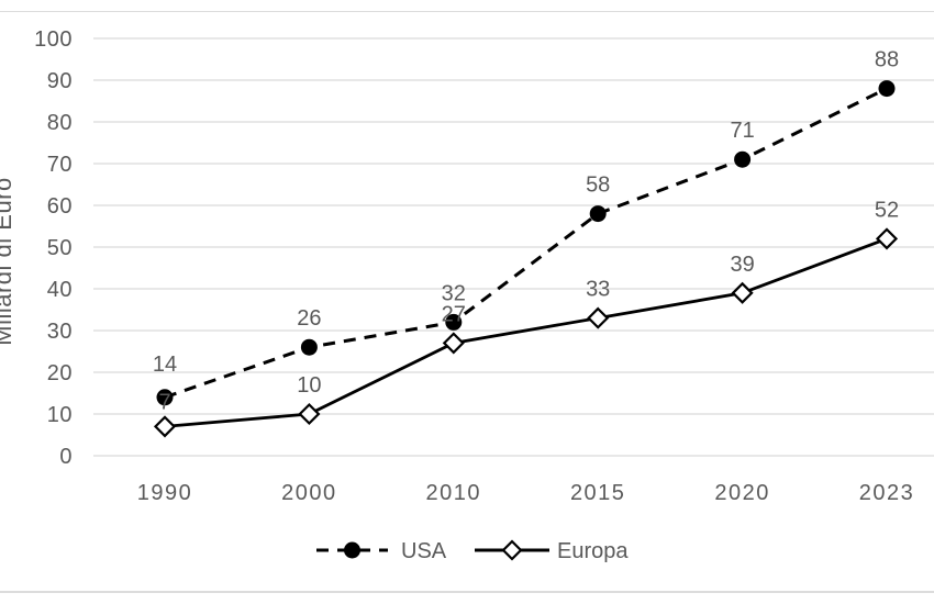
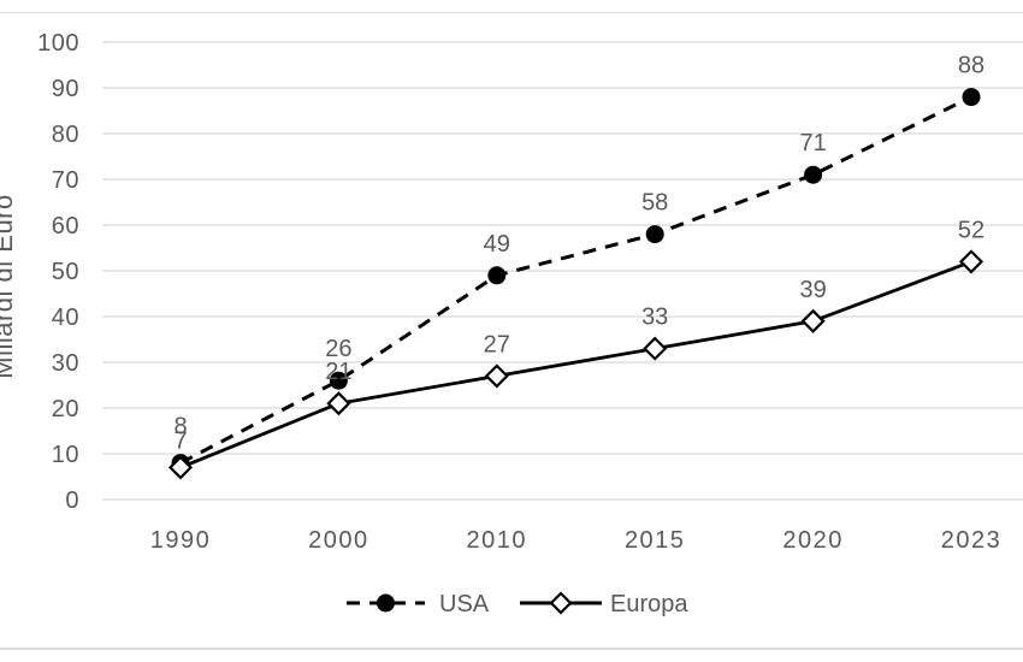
USA/1990: 14 -> 8
Europa/2000: 10 -> 21
USA/2010: 32 -> 49
